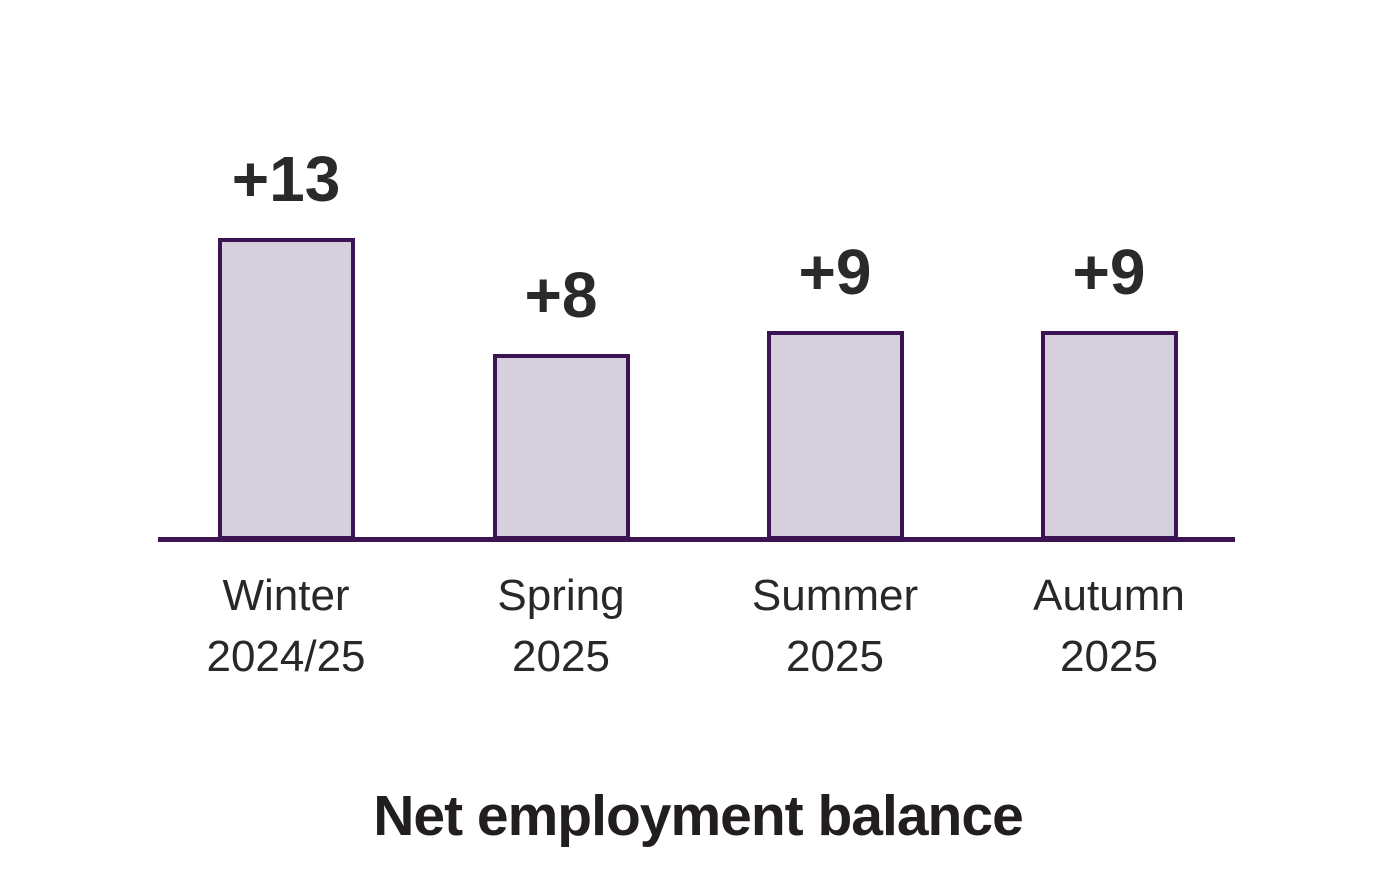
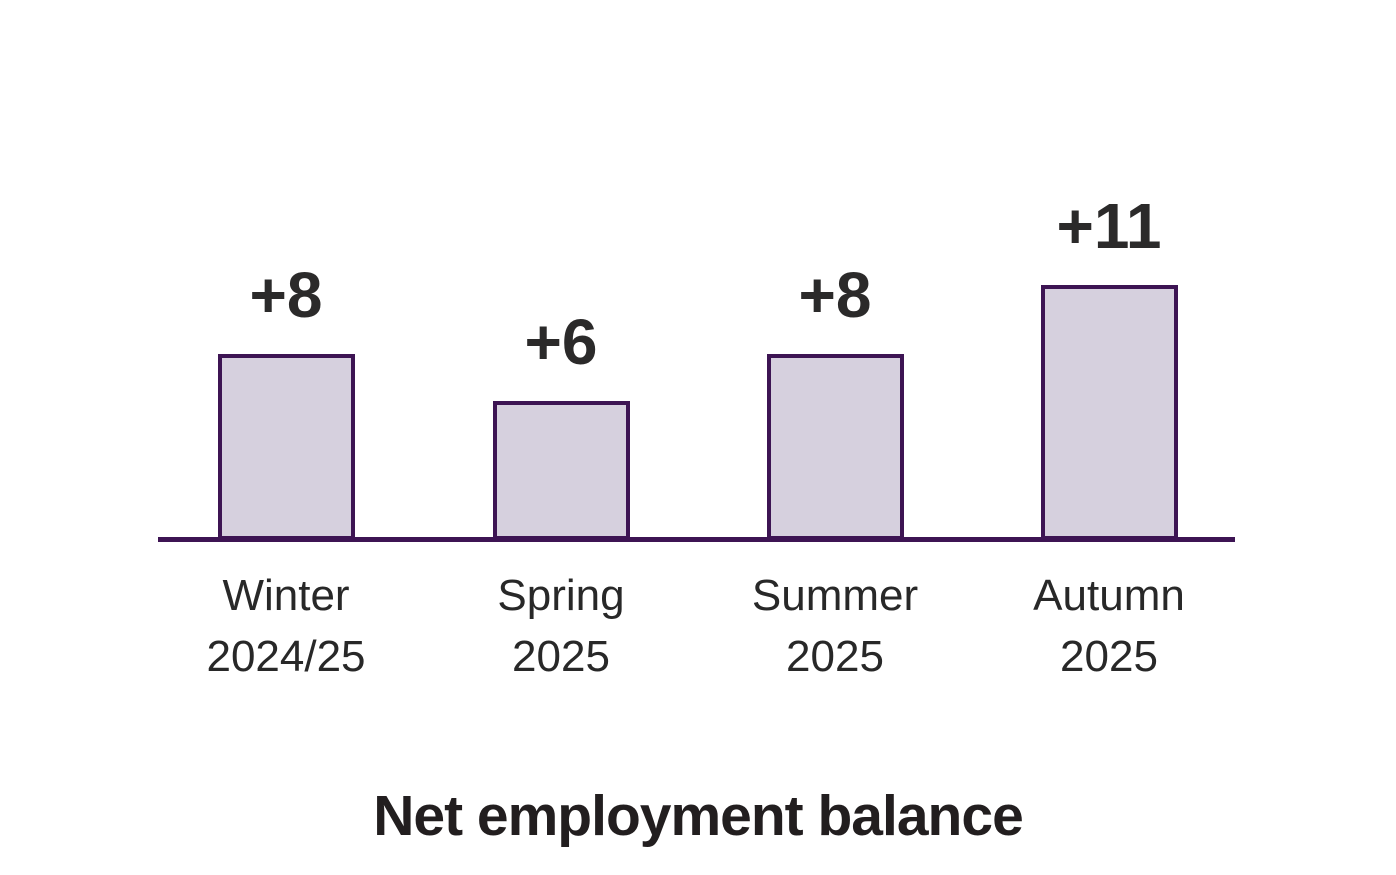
Winter 2024/25: +13 -> +8
Spring 2025: +8 -> +6
Summer 2025: +9 -> +8
Autumn 2025: +9 -> +11
